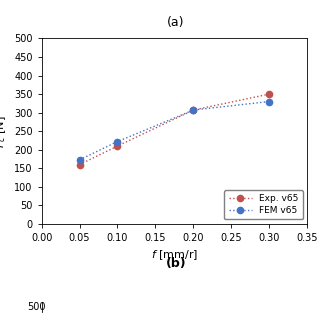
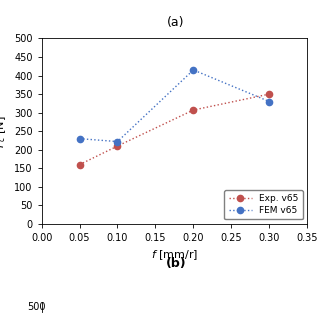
FEM v65/0.05: 173 -> 230
FEM v65/0.20: 307 -> 415
